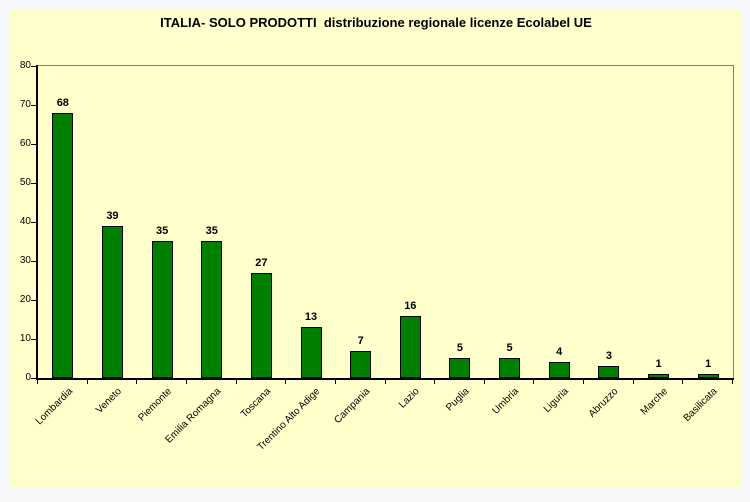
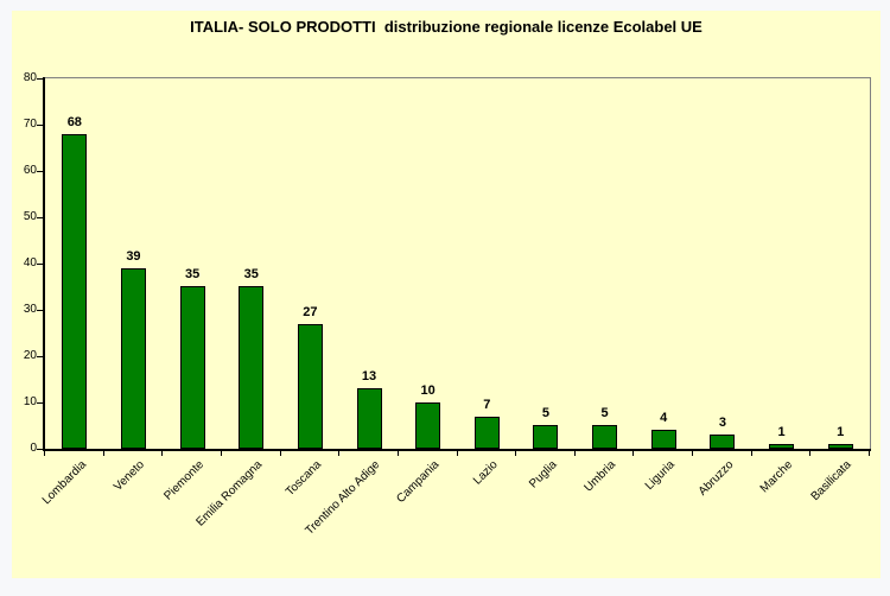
Campania: 7 -> 10
Lazio: 16 -> 7
